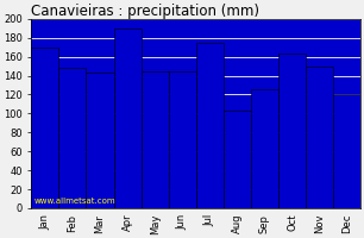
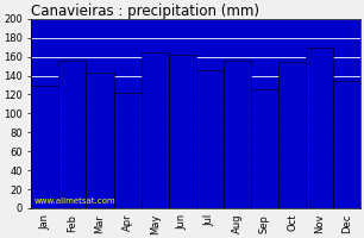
Jan: 170 -> 130
Feb: 148 -> 156
Apr: 190 -> 122
May: 145 -> 164
Jun: 145 -> 162
Jul: 175 -> 146
Aug: 103 -> 156
Oct: 163 -> 154
Nov: 150 -> 170
Dec: 120 -> 134
